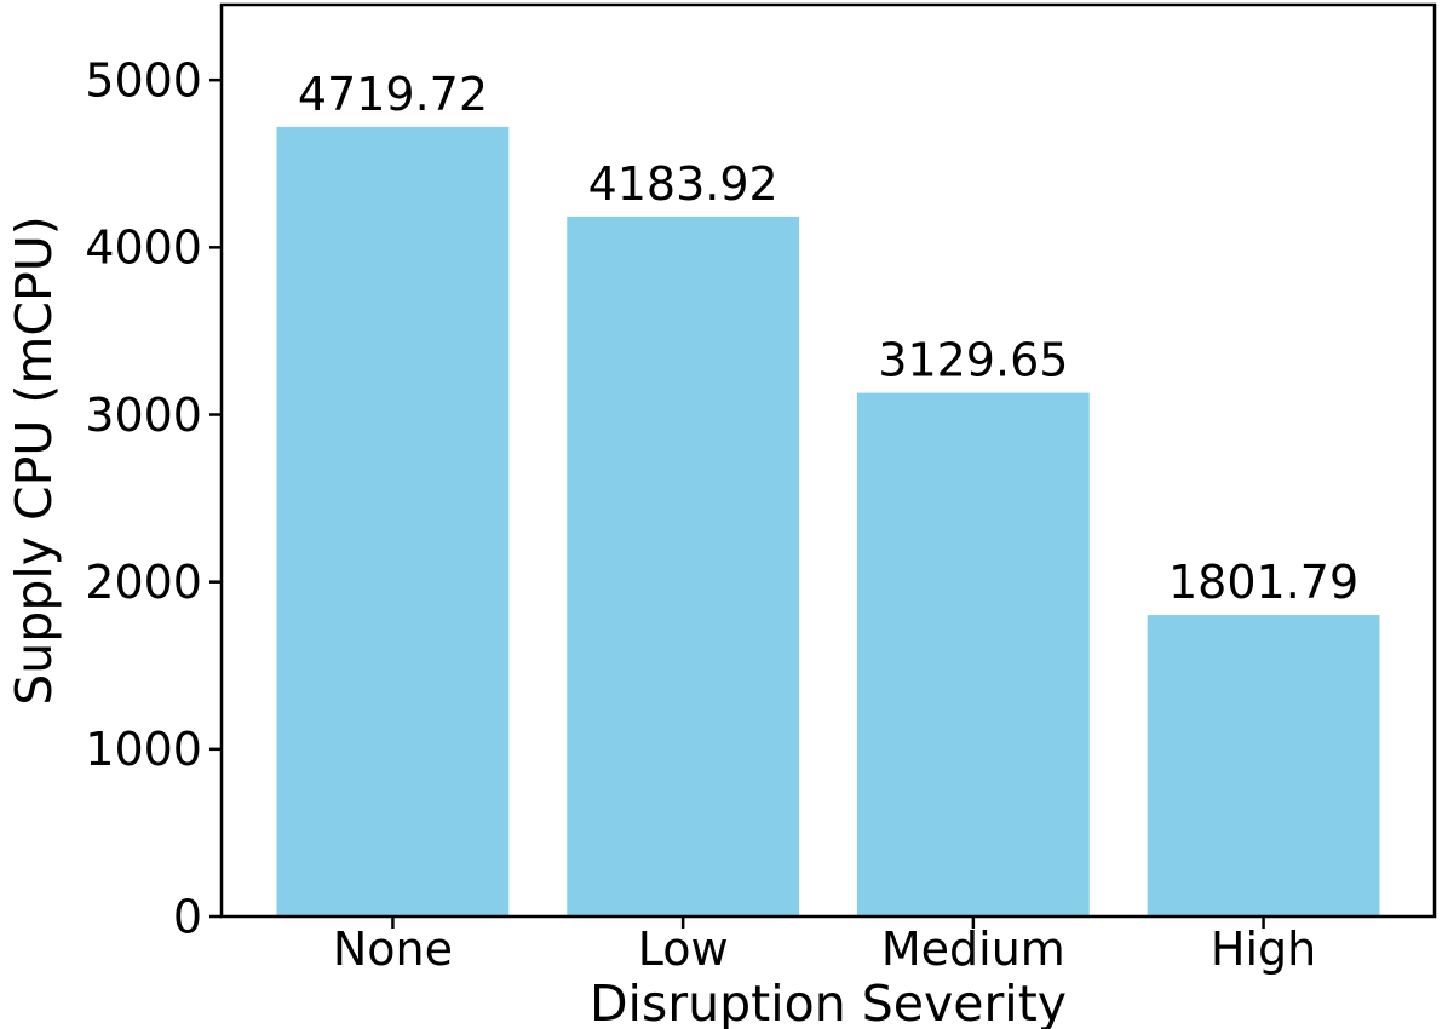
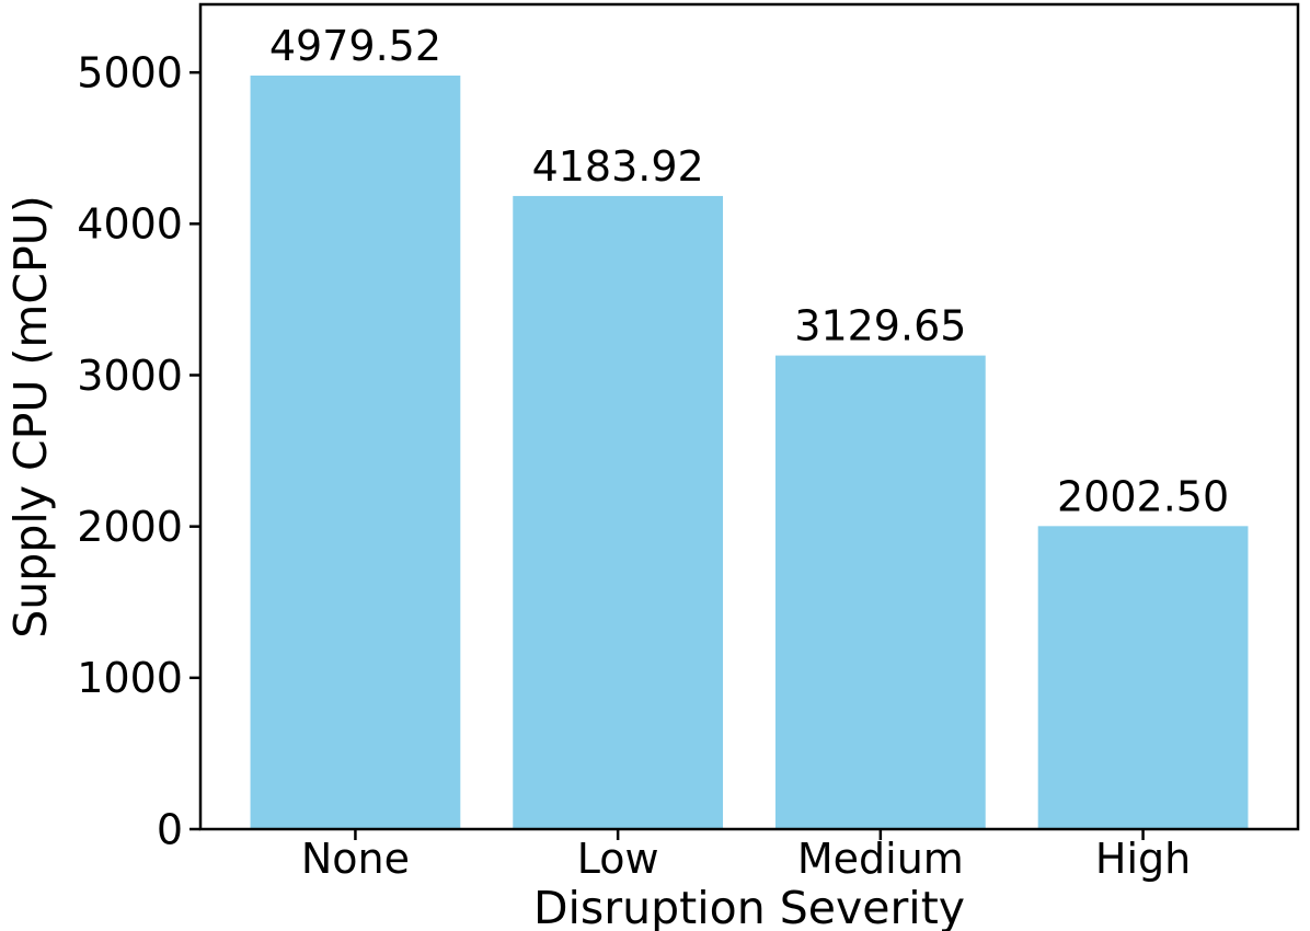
None: 4719.72 -> 4979.52
High: 1801.79 -> 2002.50
